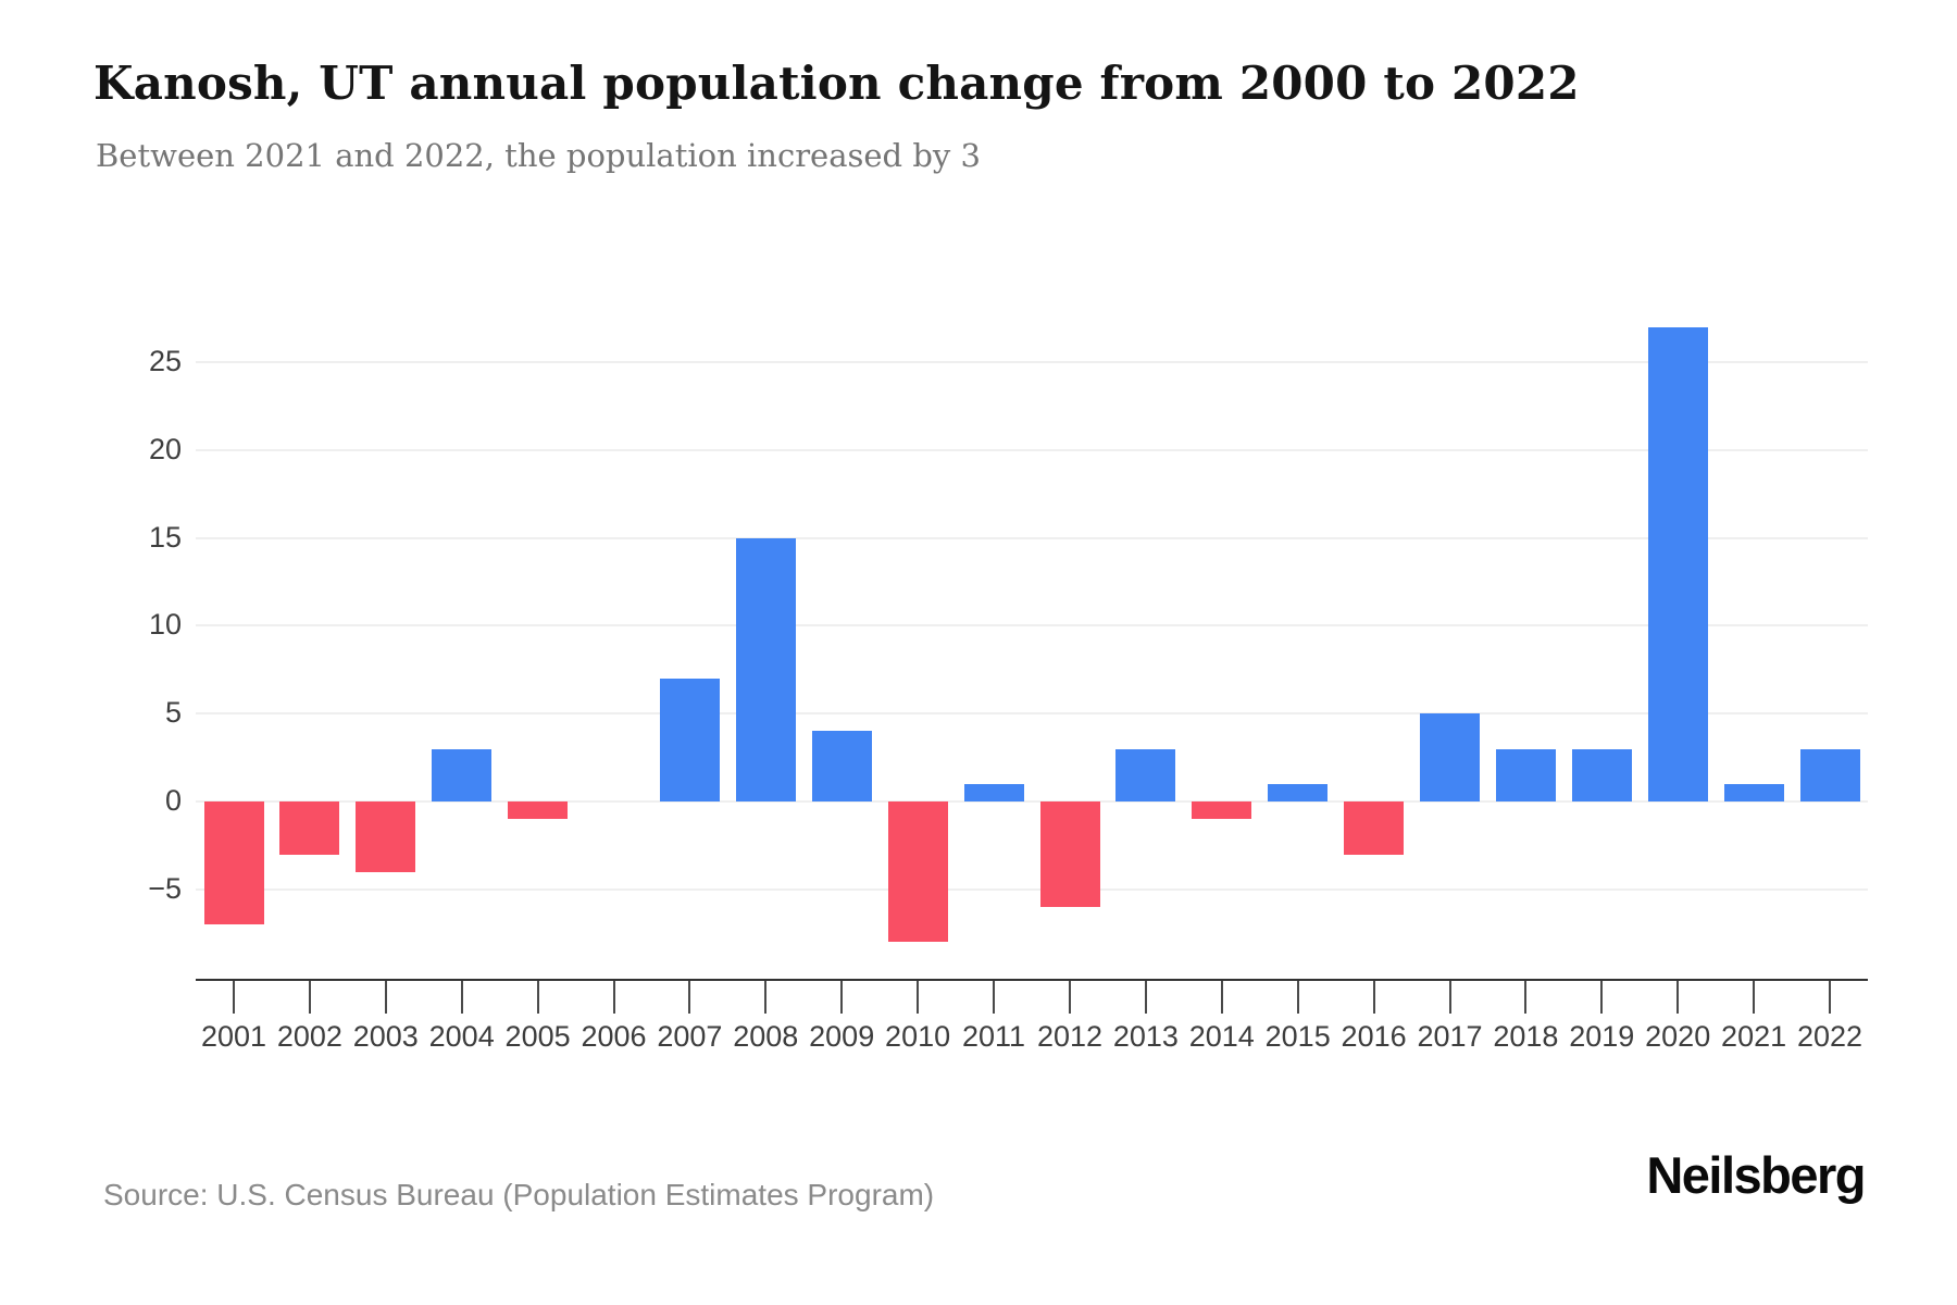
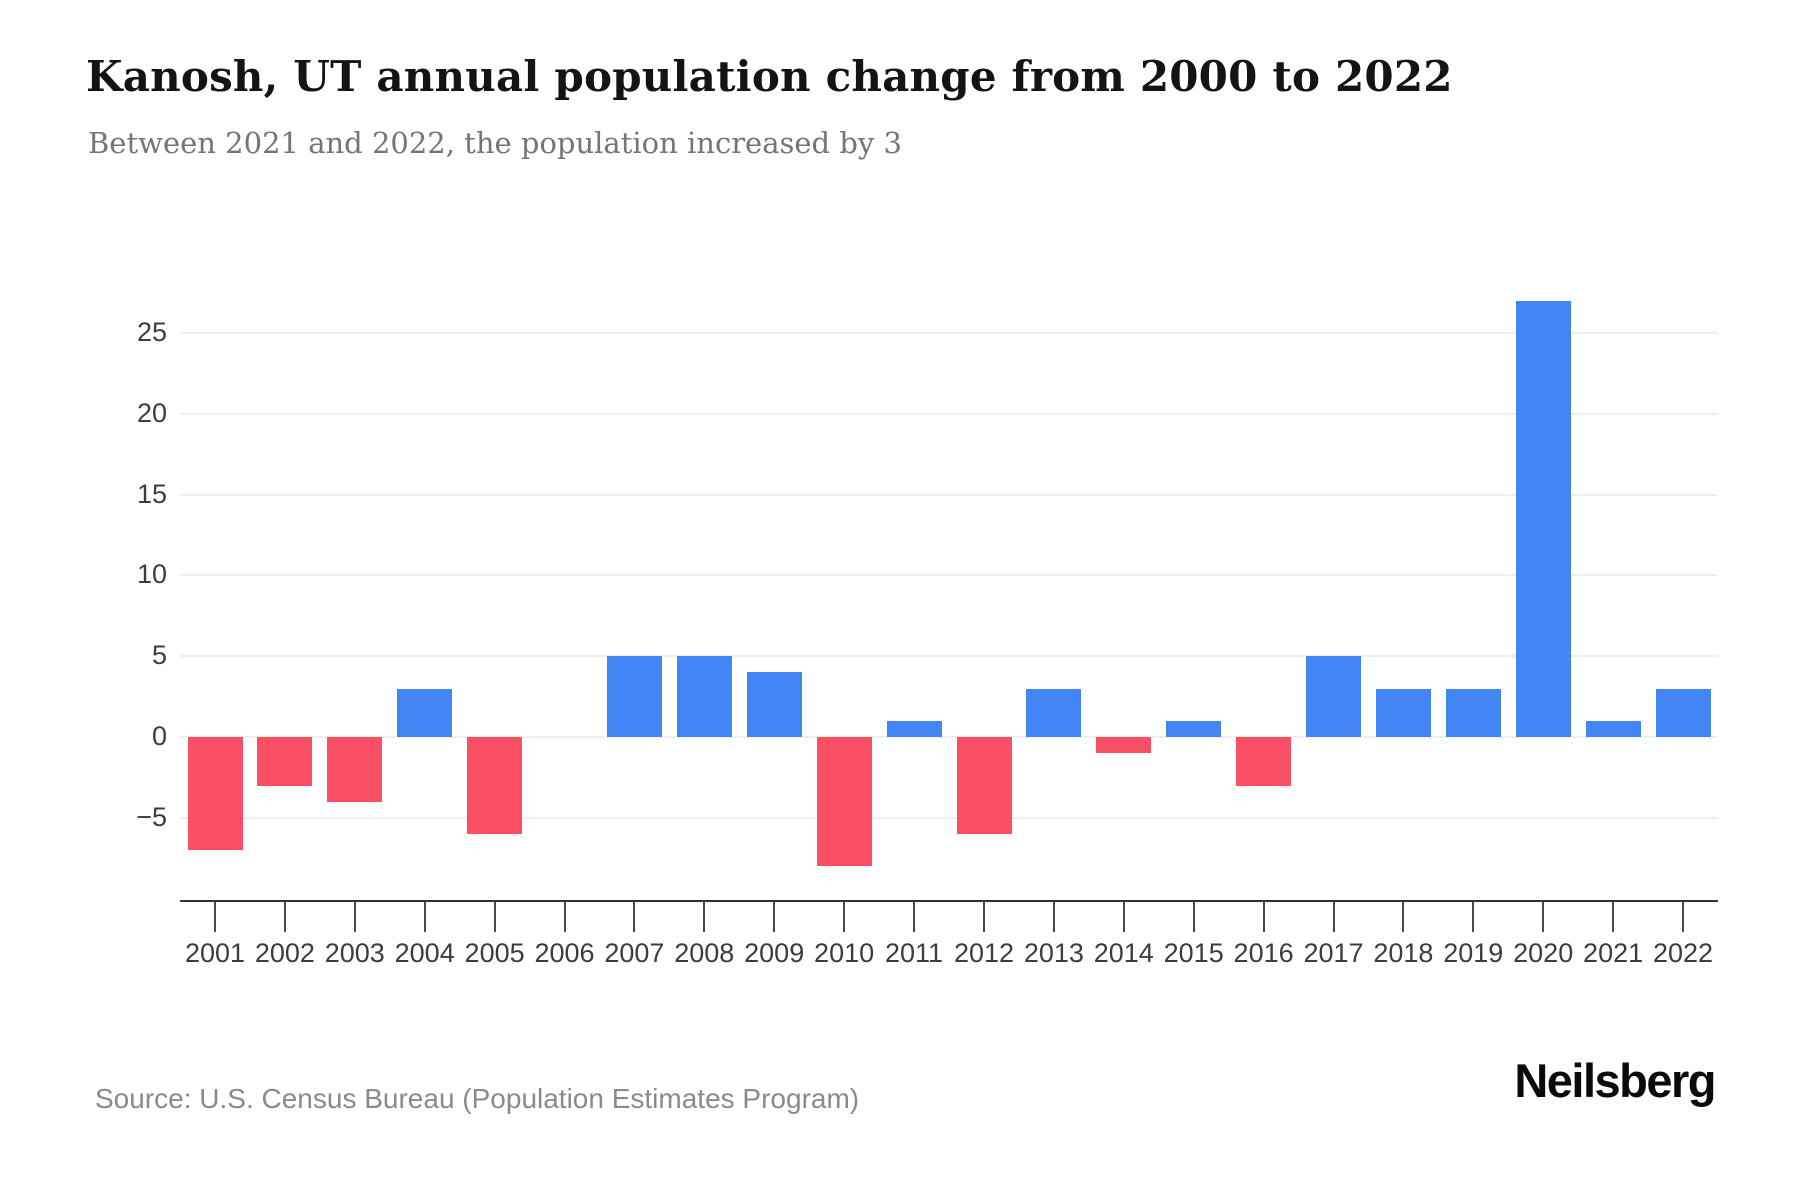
2005: -1 -> -6
2007: 7 -> 5
2008: 15 -> 5
